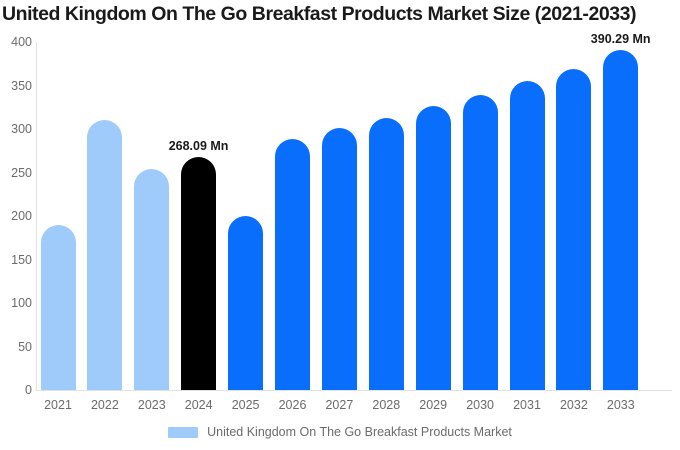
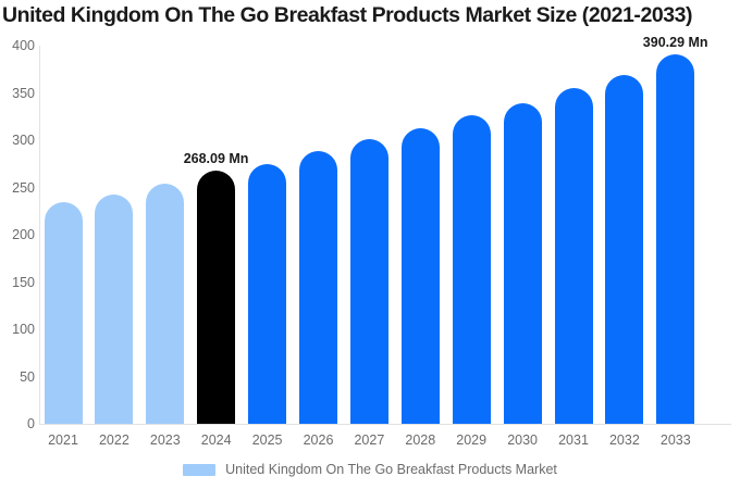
2021: 190 -> 230
2022: 310 -> 240
2025: 200 -> 280
